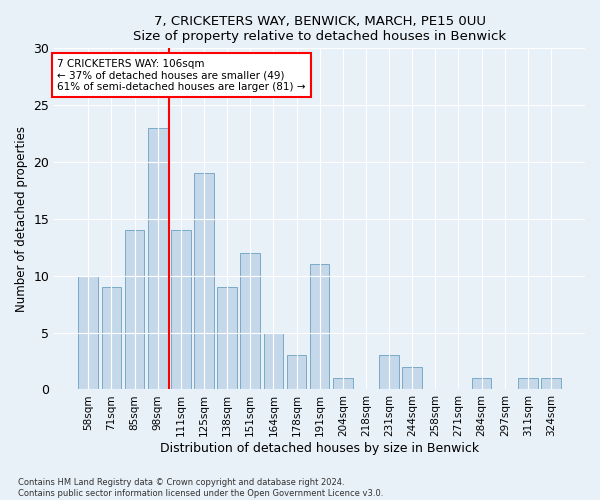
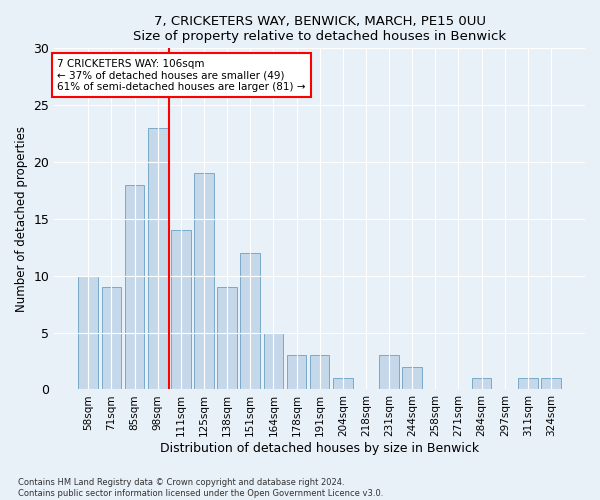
85sqm: 14 -> 18
191sqm: 11 -> 3
